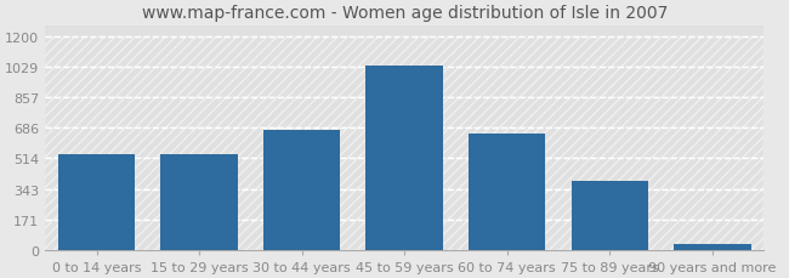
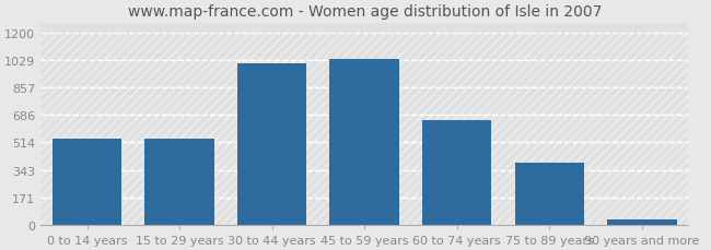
30 to 44 years: 670 -> 1010
